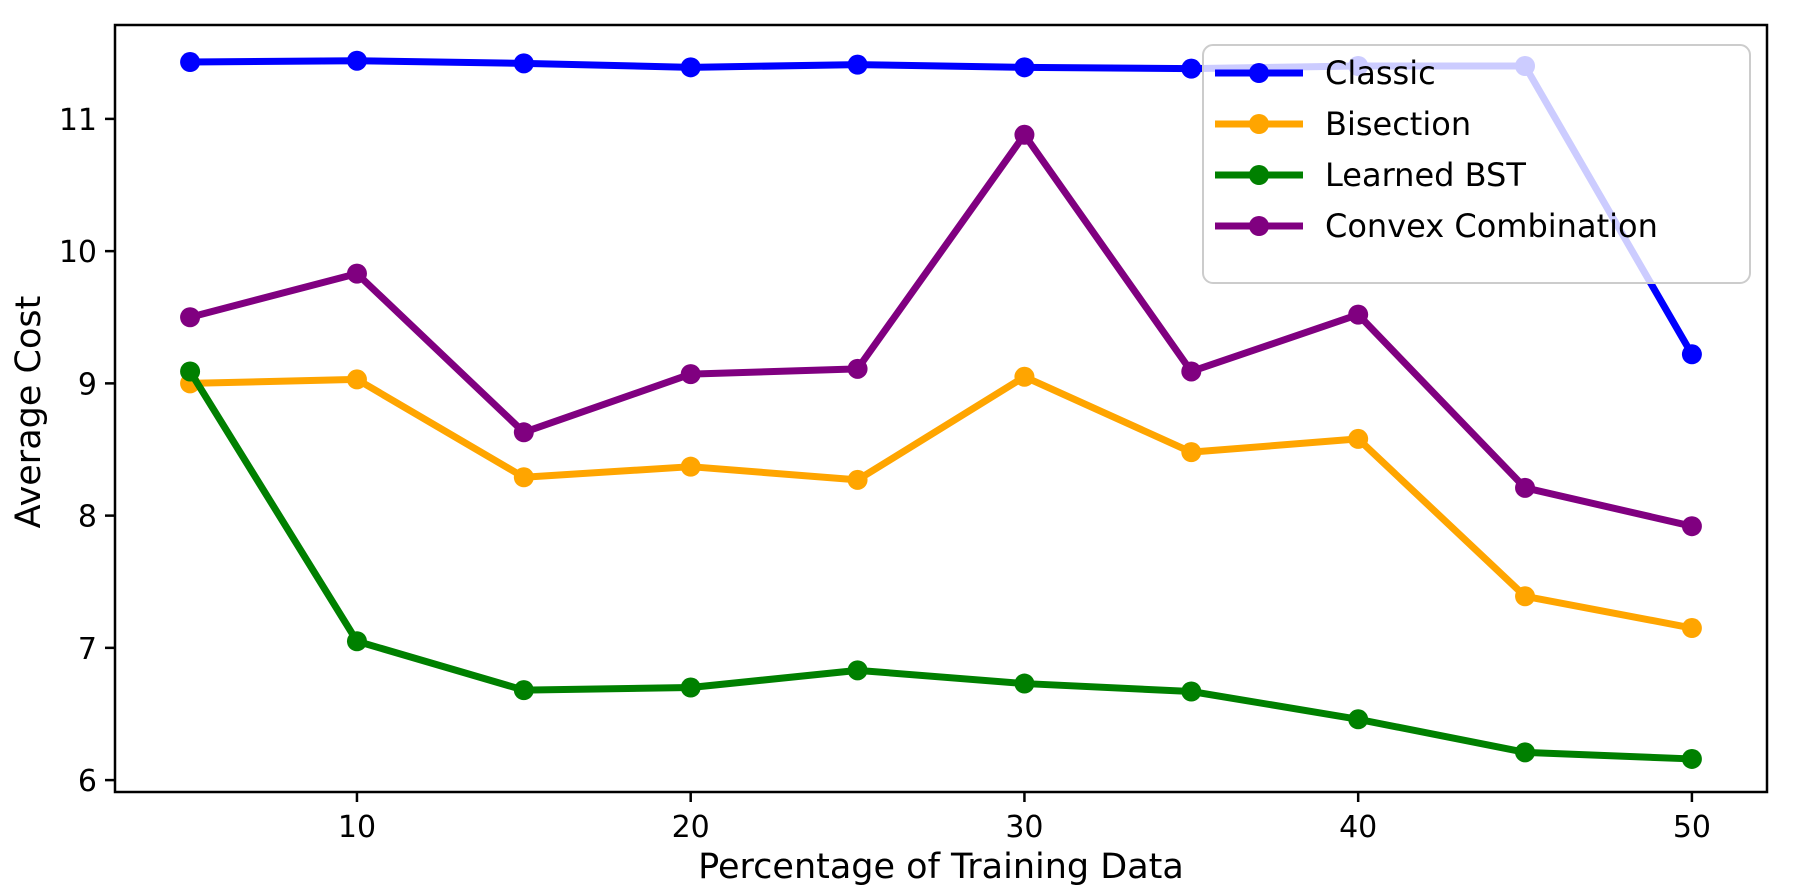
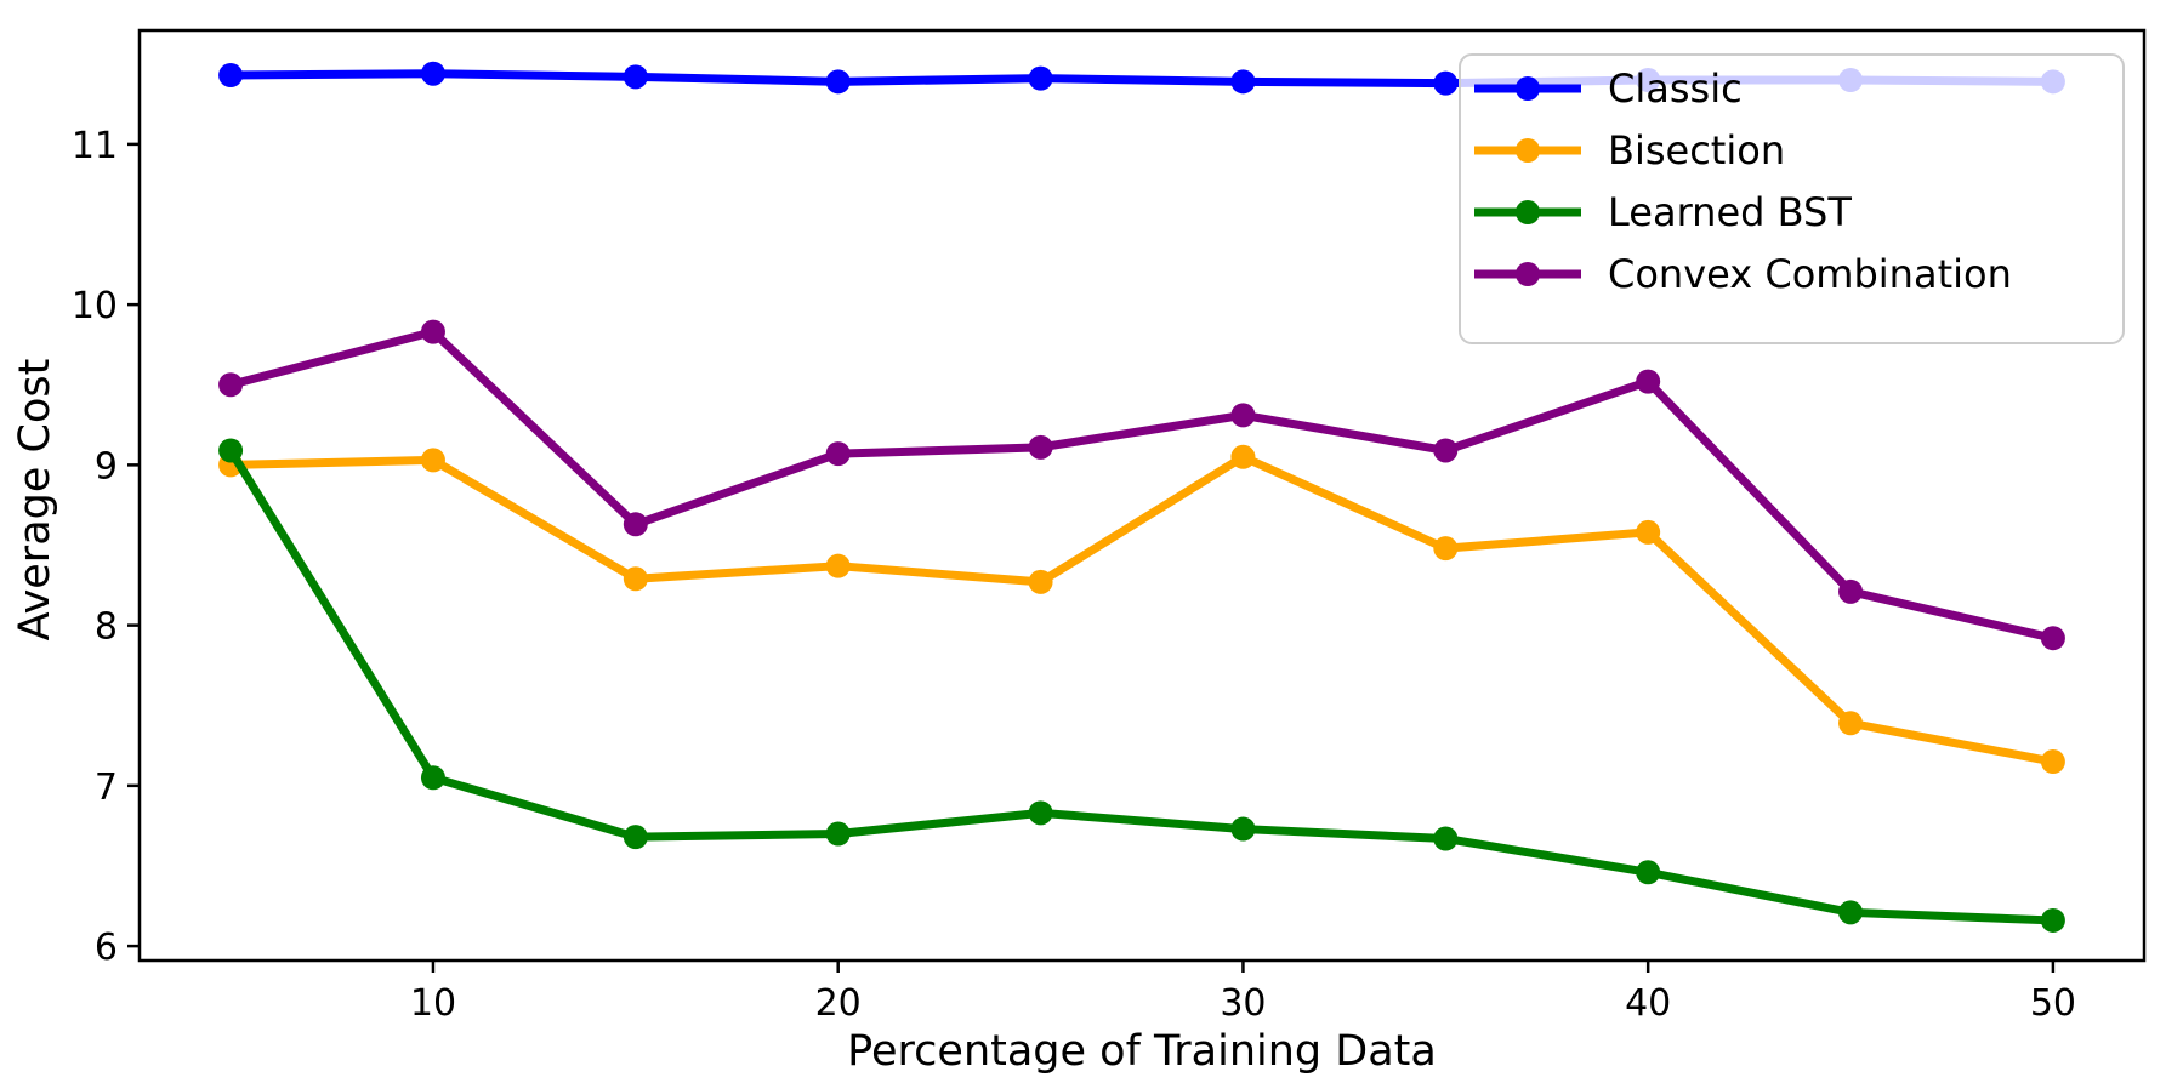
Convex Combination/30: 10.88 -> 9.31
Classic/50: 9.22 -> 11.39
